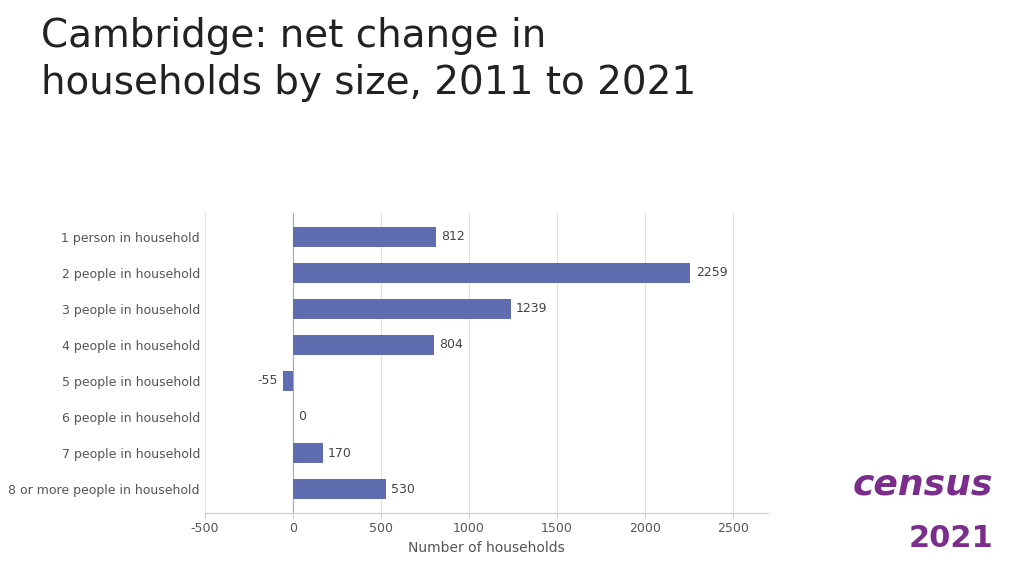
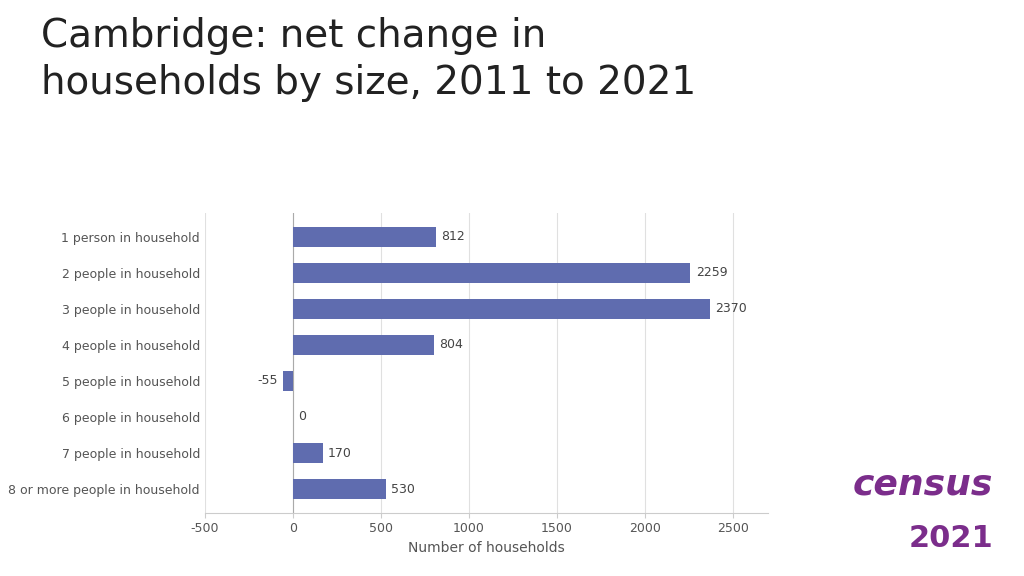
3 people in household: 1239 -> 2370
